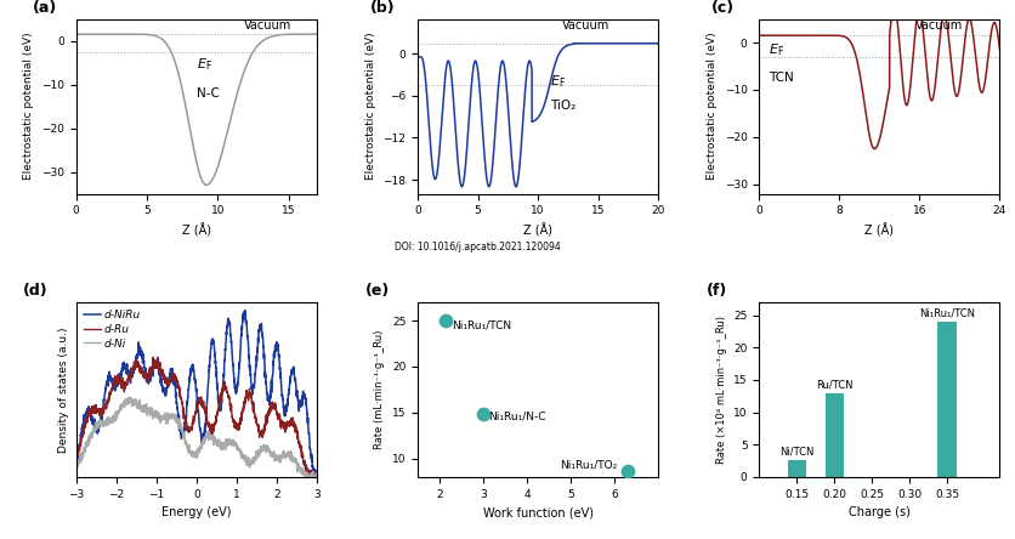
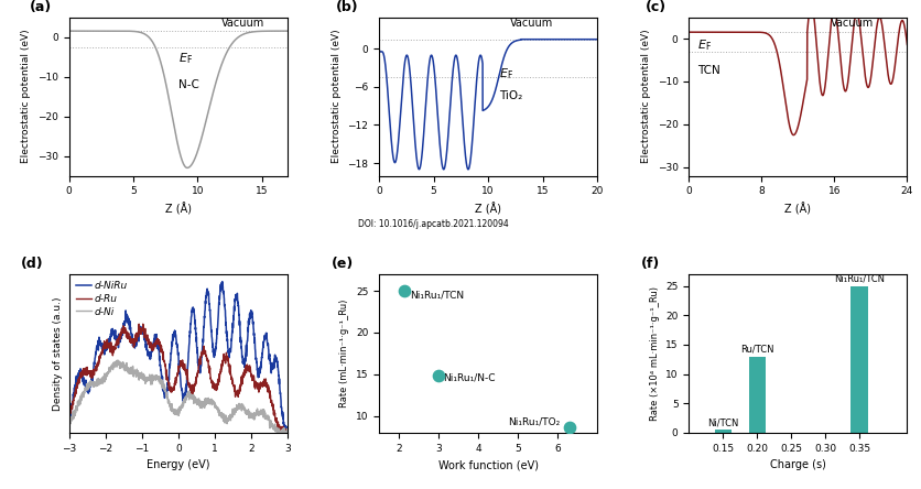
0.15: 2.6 -> 0.5
0.35: 24.0 -> 25.0
